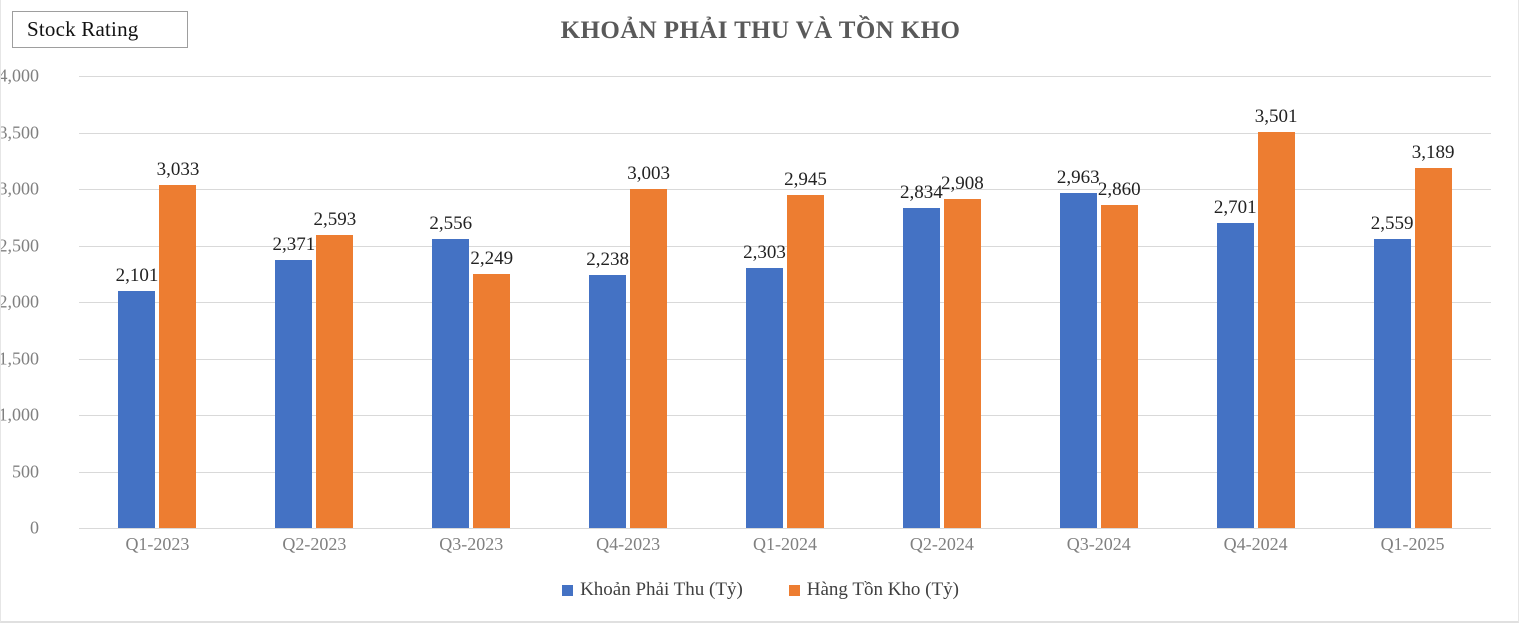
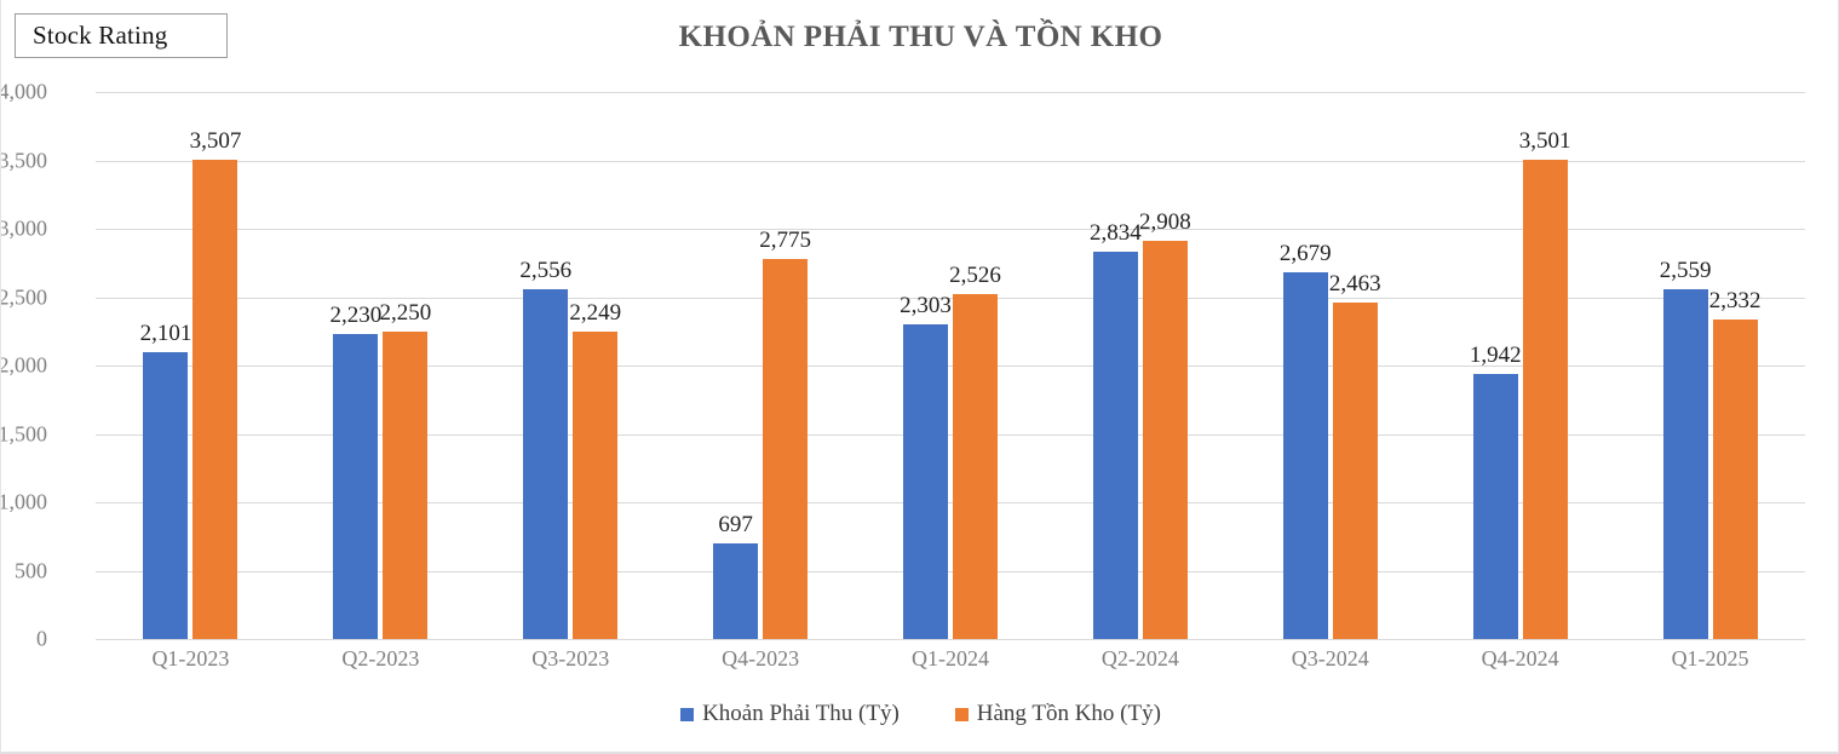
Hàng Tồn Kho (Tỷ)/Q1-2023: 3,033 -> 3,507
Khoản Phải Thu (Tỷ)/Q2-2023: 2,371 -> 2,230
Hàng Tồn Kho (Tỷ)/Q2-2023: 2,593 -> 2,250
Khoản Phải Thu (Tỷ)/Q4-2023: 2,238 -> 697
Hàng Tồn Kho (Tỷ)/Q4-2023: 3,003 -> 2,775
Hàng Tồn Kho (Tỷ)/Q1-2024: 2,945 -> 2,526
Khoản Phải Thu (Tỷ)/Q3-2024: 2,963 -> 2,679
Hàng Tồn Kho (Tỷ)/Q3-2024: 2,860 -> 2,463
Khoản Phải Thu (Tỷ)/Q4-2024: 2,701 -> 1,942
Hàng Tồn Kho (Tỷ)/Q1-2025: 3,189 -> 2,332
